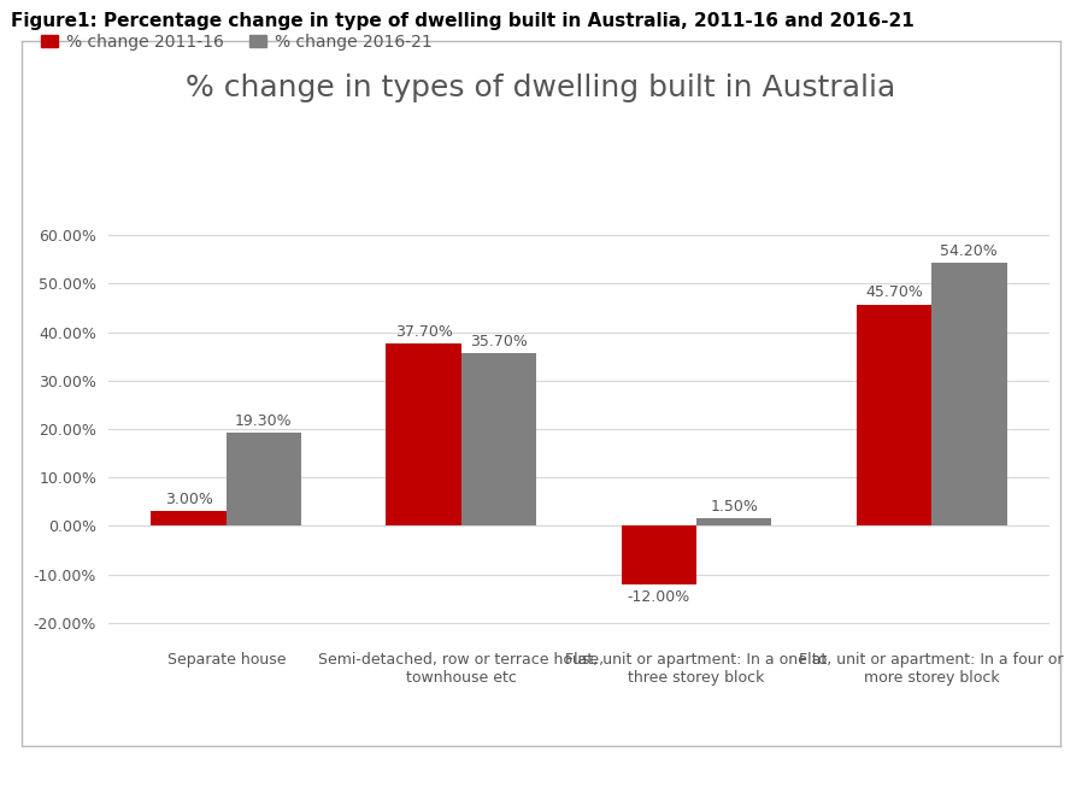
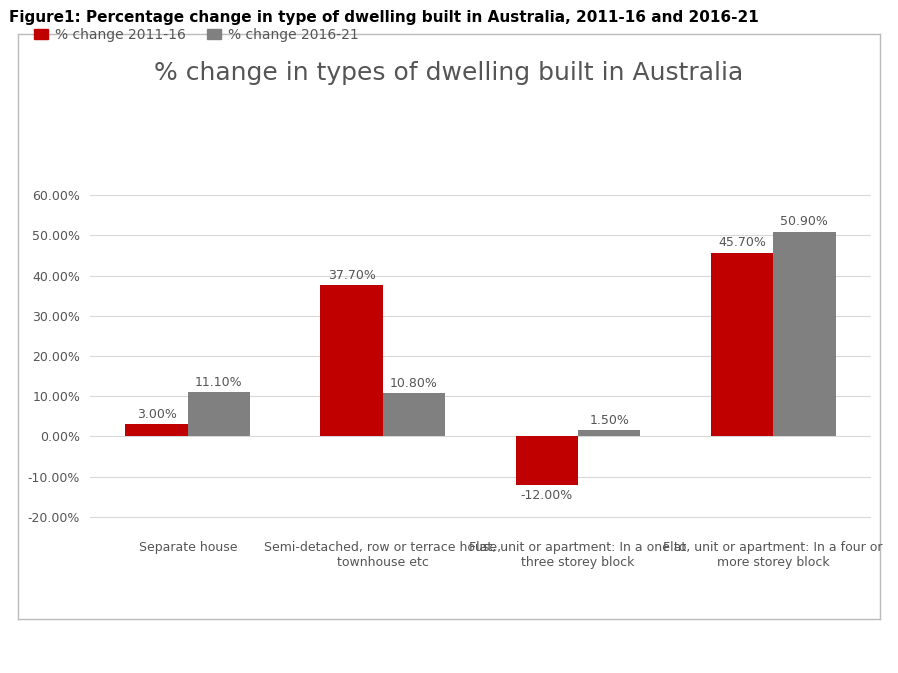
% change 2016-21/Separate house: 19.30% -> 11.10%
% change 2016-21/Semi-detached, row or terrace house, townhouse etc: 35.70% -> 10.80%
% change 2016-21/Flat, unit or apartment: In a four or more storey block: 54.20% -> 50.90%
